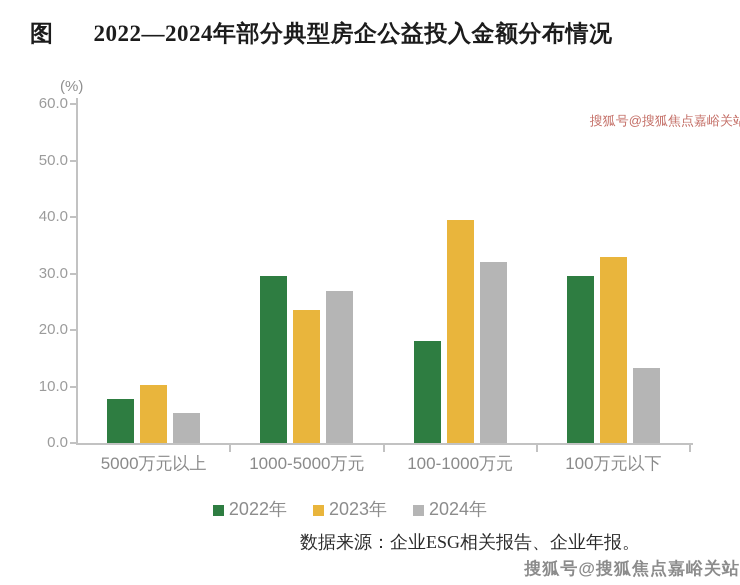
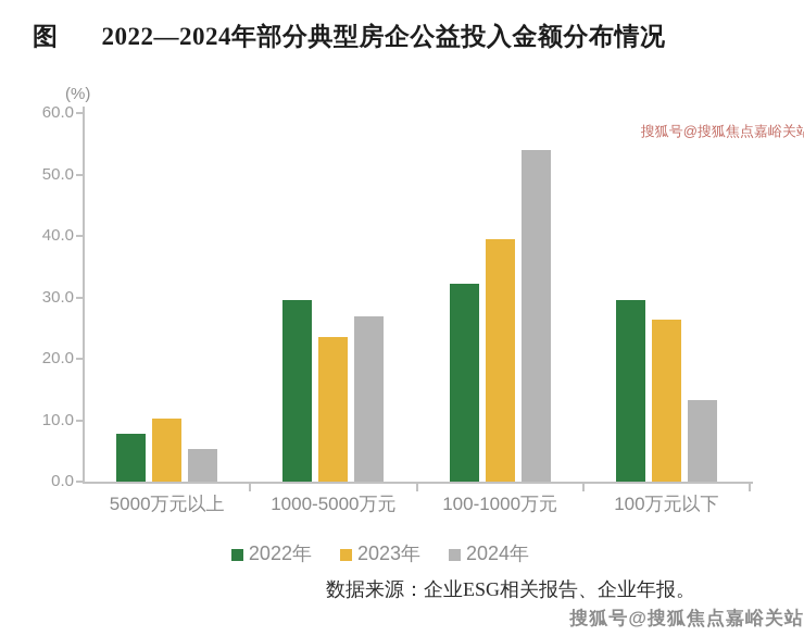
2022年/100-1000万元: 18 -> 32
2024年/100-1000万元: 32 -> 54
2023年/100万元以下: 33 -> 26
